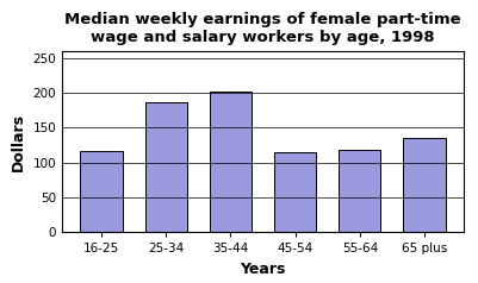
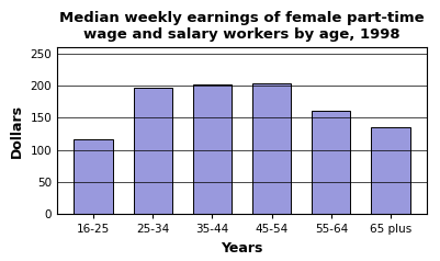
25-34: 186 -> 197
45-54: 114 -> 204
55-64: 118 -> 161
